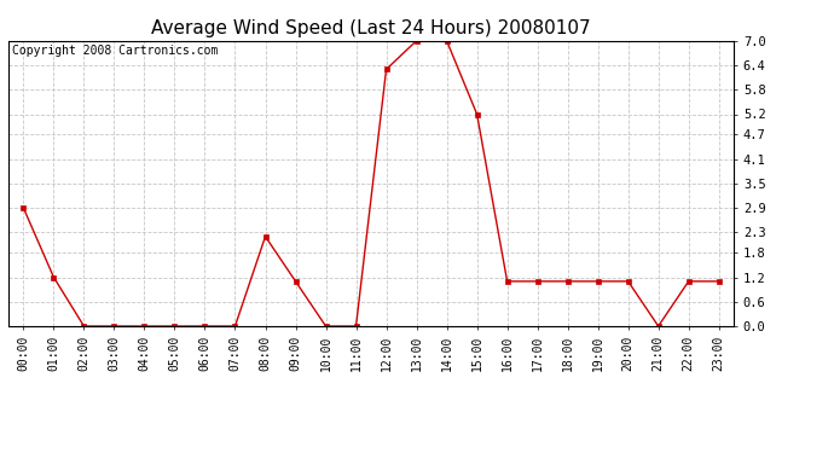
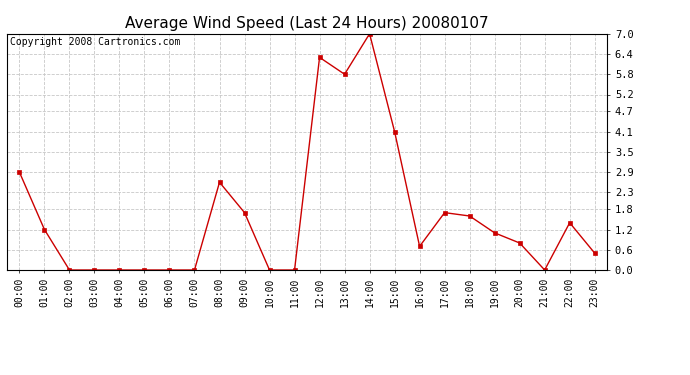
08:00: 2.2 -> 2.6
09:00: 1.1 -> 1.7
13:00: 7.0 -> 5.8
15:00: 5.2 -> 4.1
16:00: 1.1 -> 0.7
17:00: 1.1 -> 1.7
18:00: 1.1 -> 1.6
20:00: 1.1 -> 0.8
22:00: 1.1 -> 1.4
23:00: 1.1 -> 0.5
